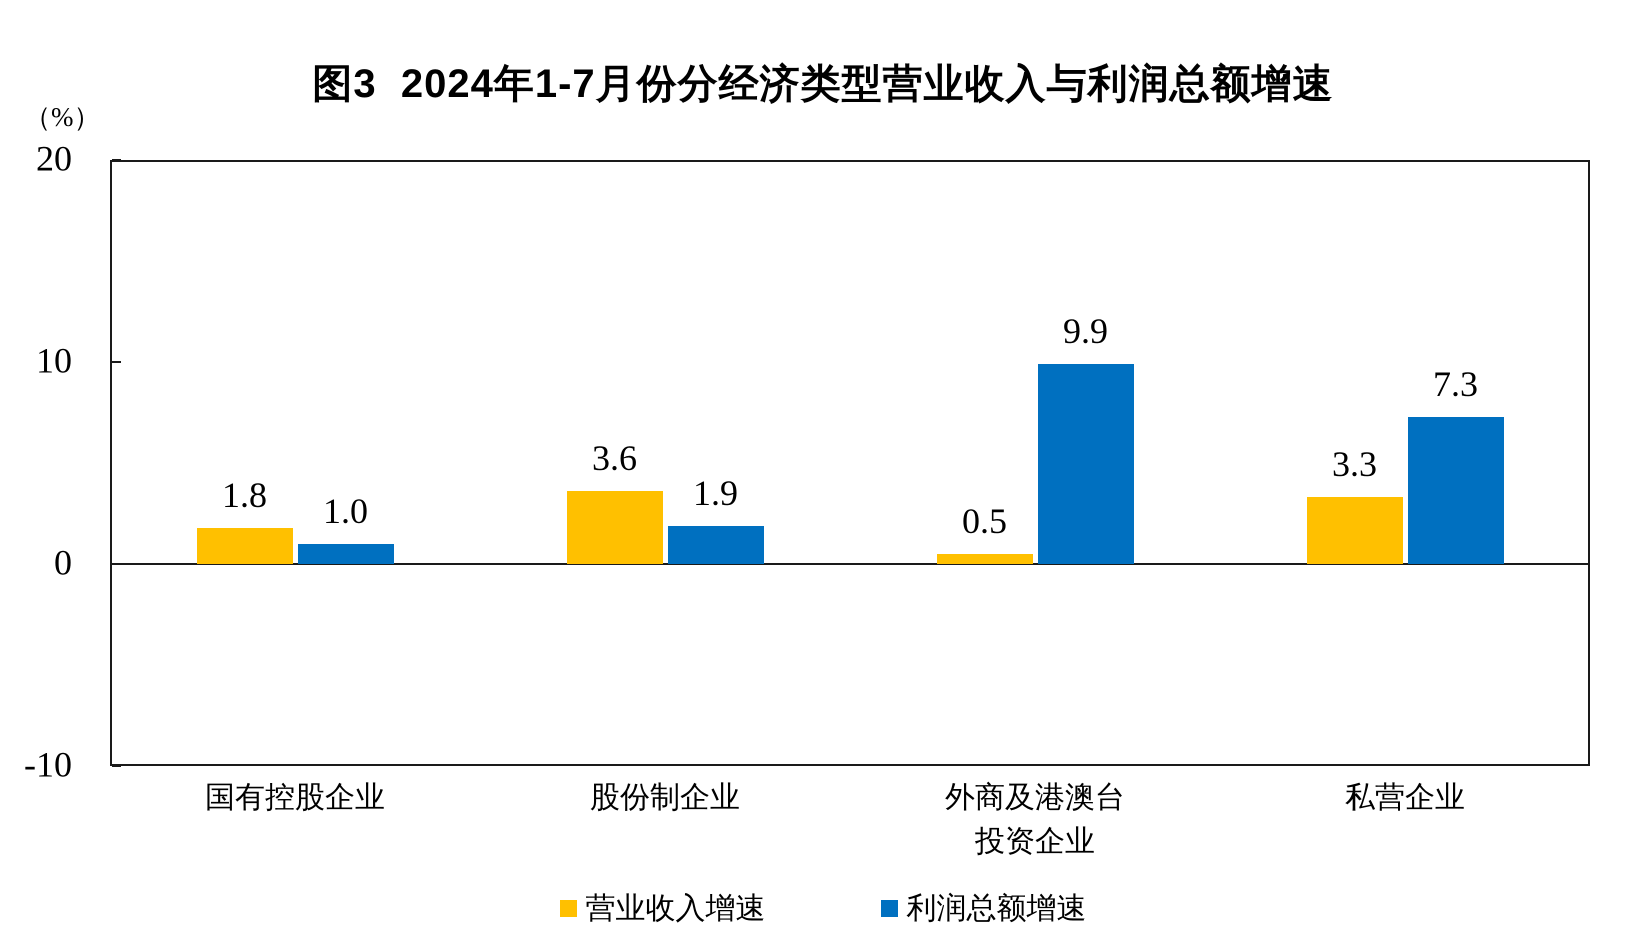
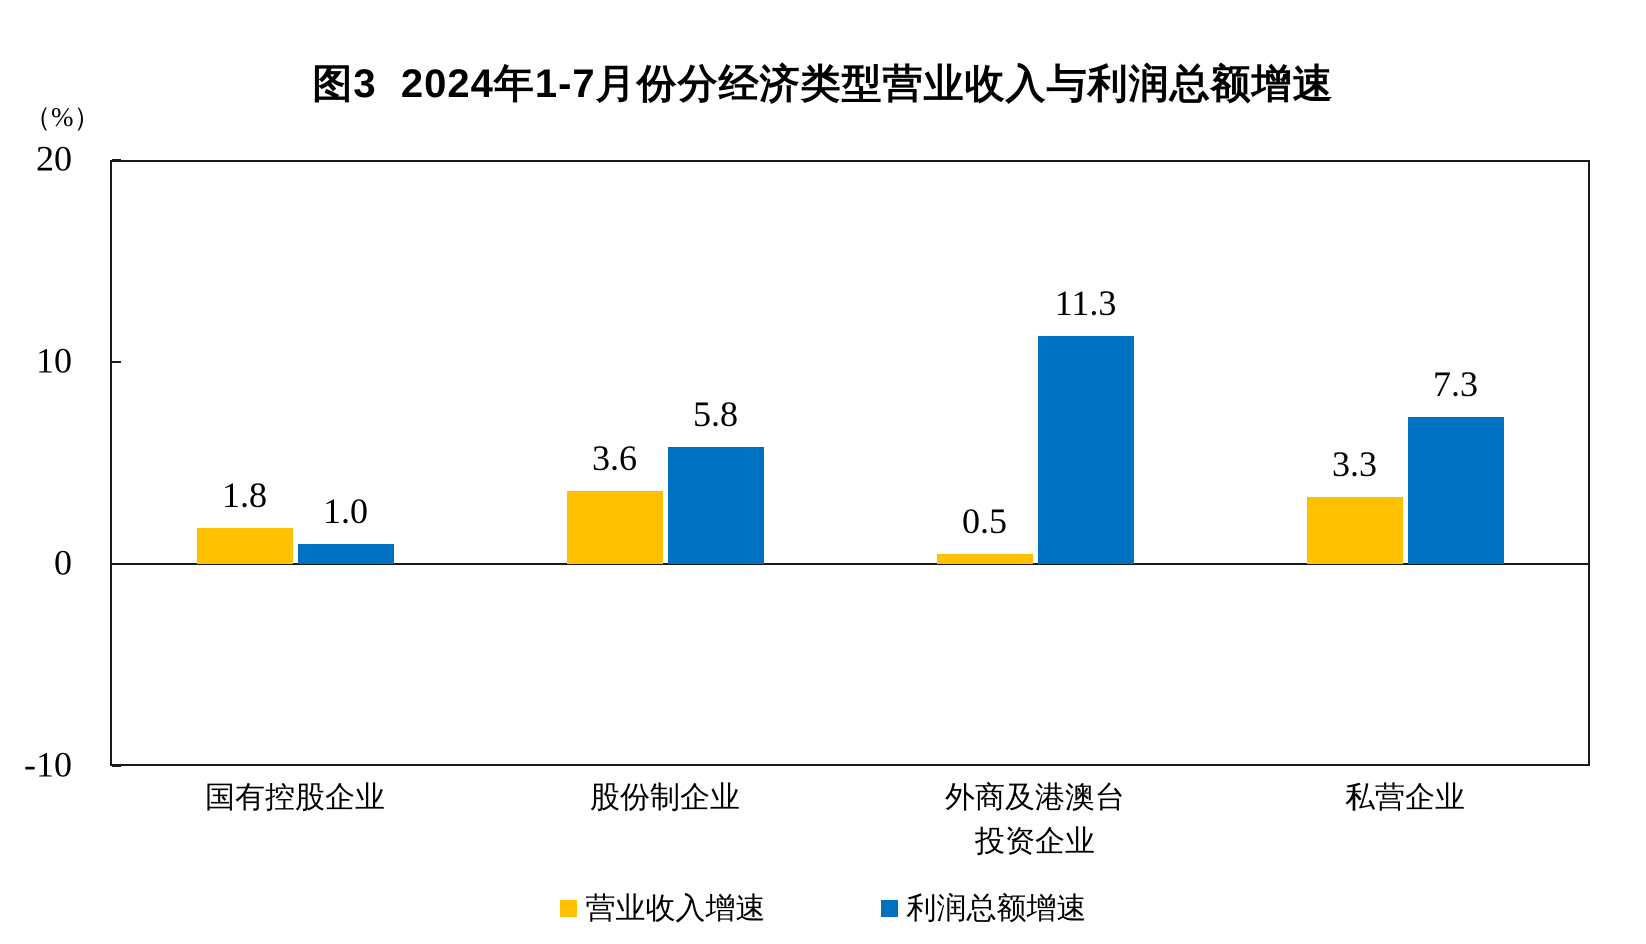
利润总额增速/股份制企业: 1.9 -> 5.8
利润总额增速/外商及港澳台 投资企业: 9.9 -> 11.3
